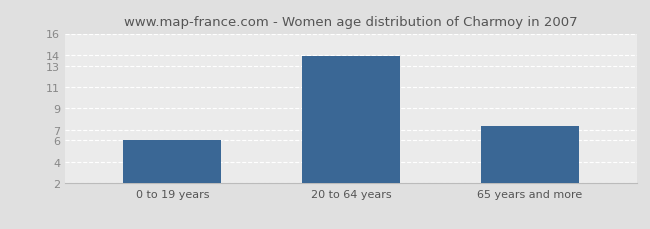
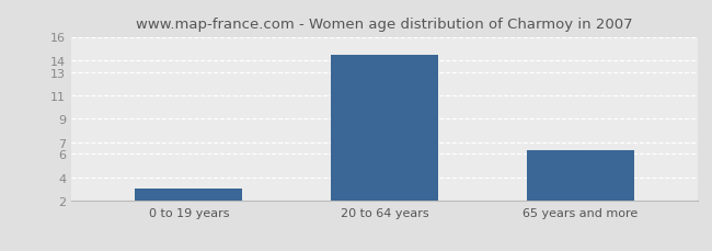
0 to 19 years: 6.0 -> 3.0
20 to 64 years: 13.9 -> 14.5
65 years and more: 7.3 -> 6.3
